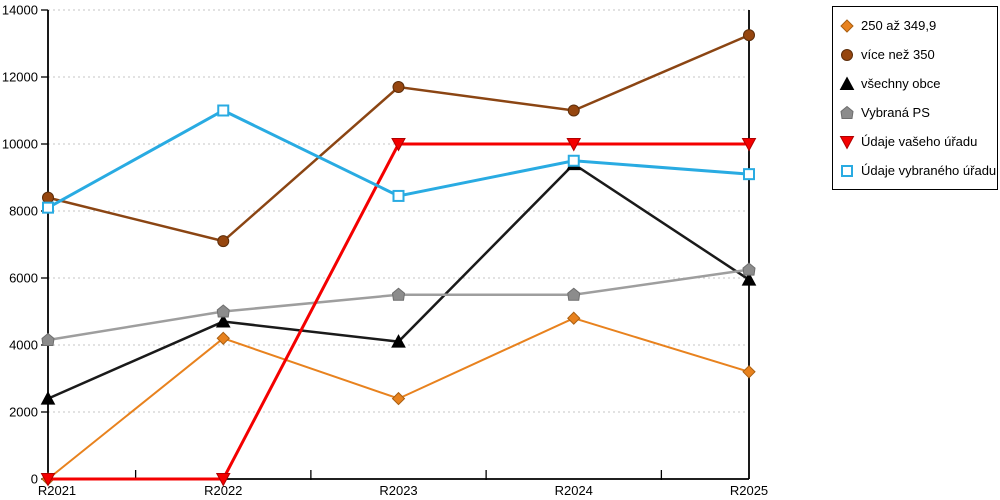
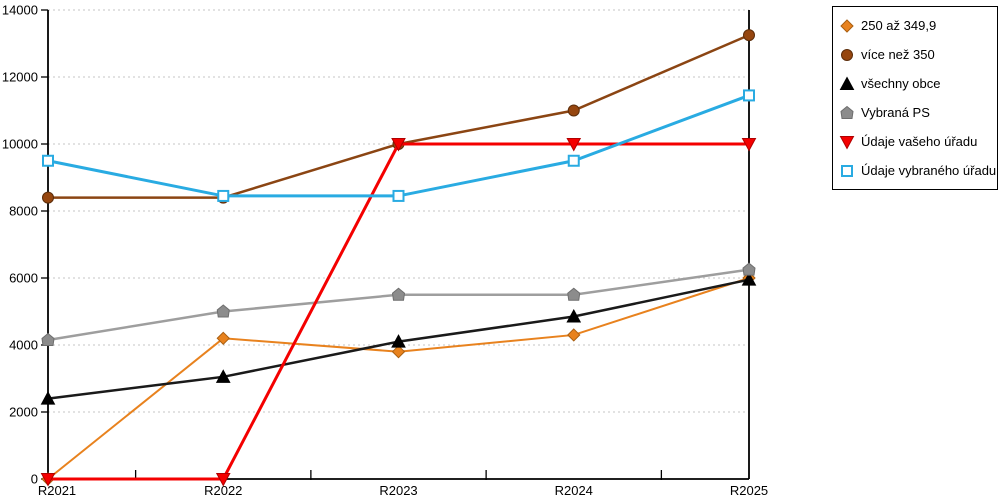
Údaje vybraného úřadu/R2021: 8100 -> 9500
více než 350/R2022: 7100 -> 8400
všechny obce/R2022: 4700 -> 3000
Údaje vybraného úřadu/R2022: 11000 -> 8400
250 až 349,9/R2023: 2400 -> 3800
více než 350/R2023: 11700 -> 10000
250 až 349,9/R2024: 4800 -> 4300
všechny obce/R2024: 9400 -> 4800
250 až 349,9/R2025: 3200 -> 6000
Údaje vybraného úřadu/R2025: 9100 -> 11400
